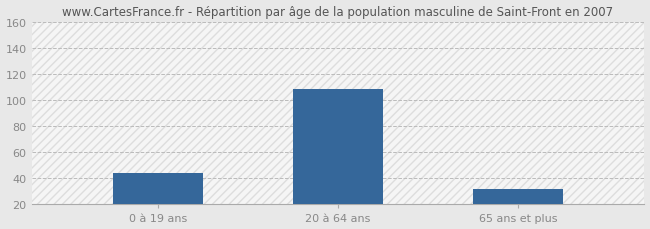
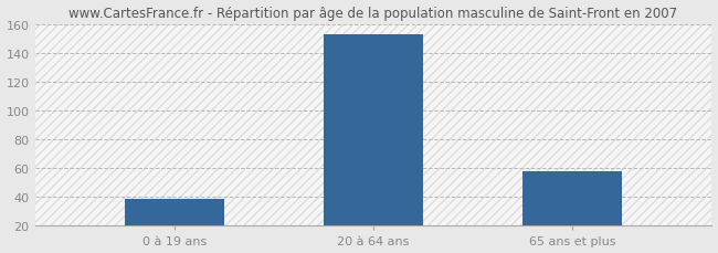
0 à 19 ans: 44 -> 39
20 à 64 ans: 108 -> 153
65 ans et plus: 32 -> 58
